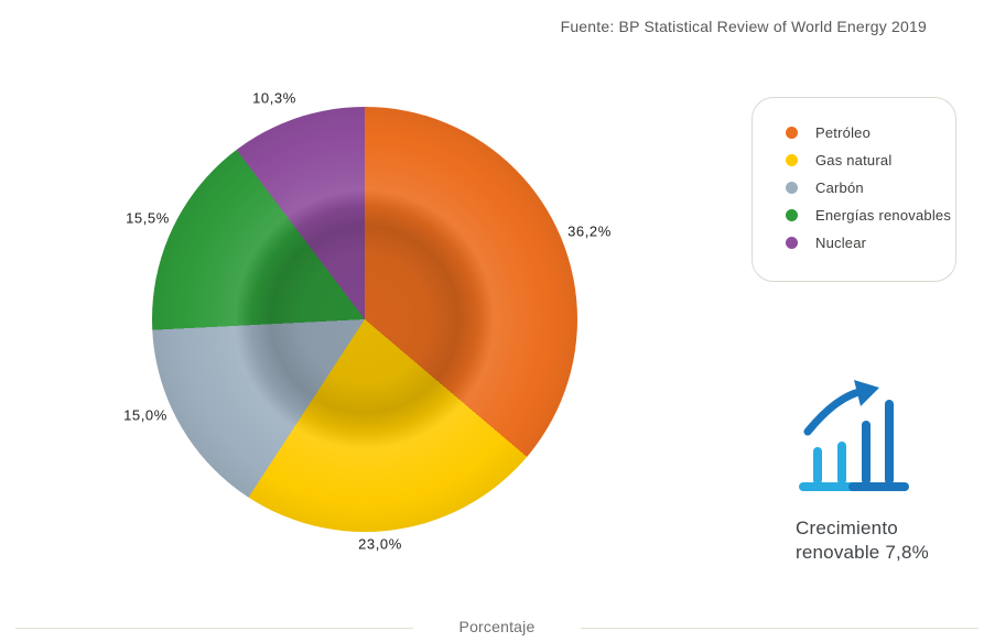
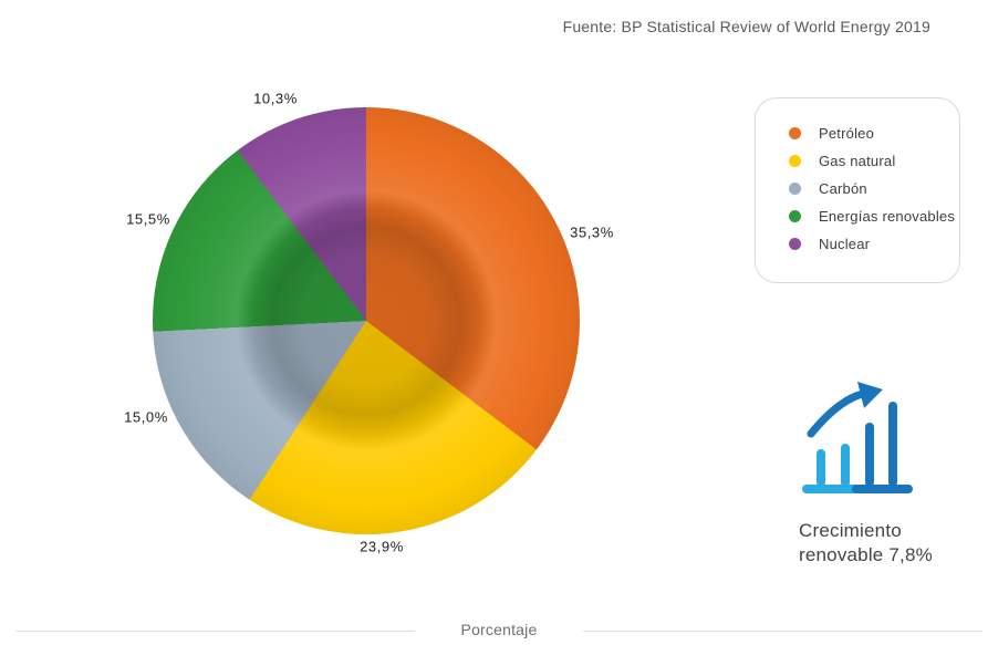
Petróleo: 36,2% -> 35,3%
Gas natural: 23,0% -> 23,9%
